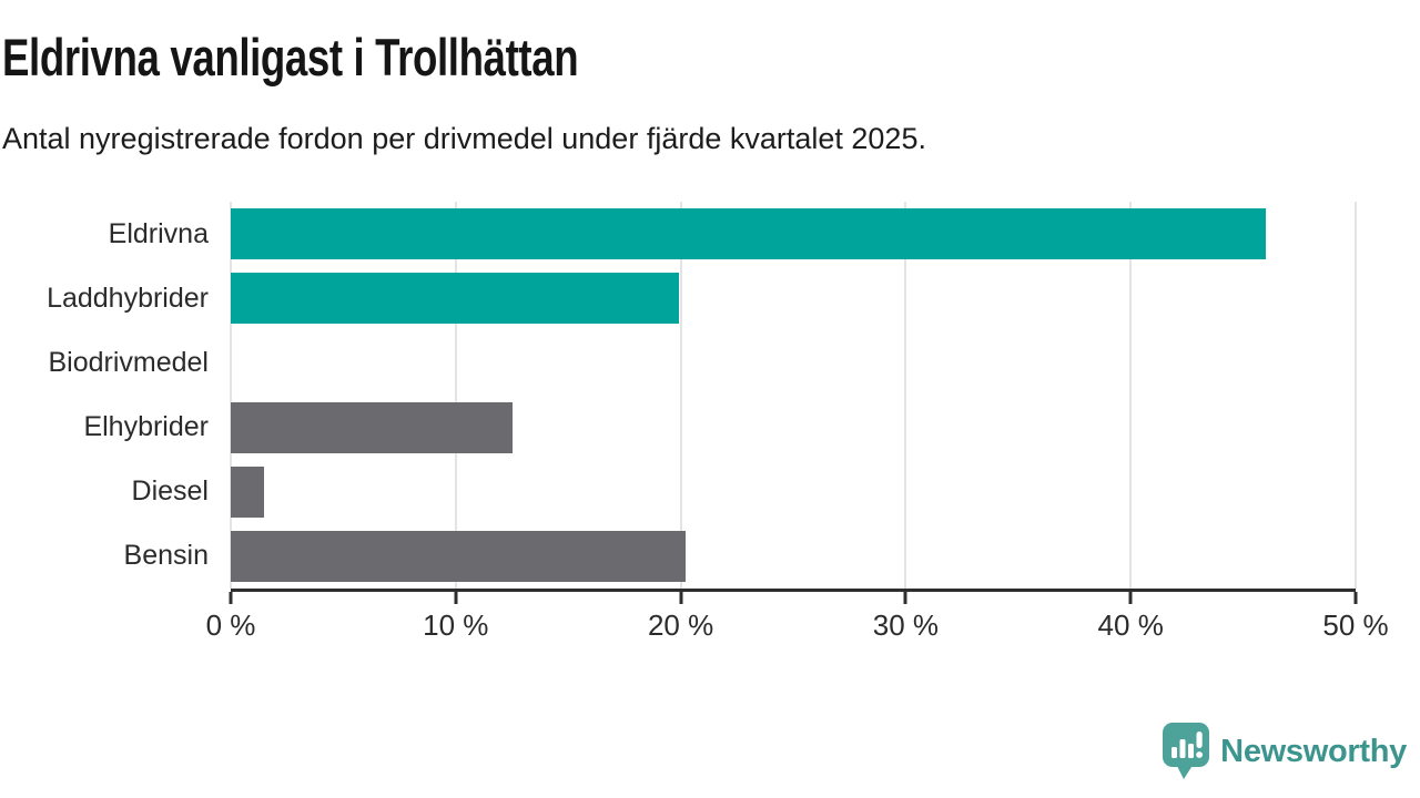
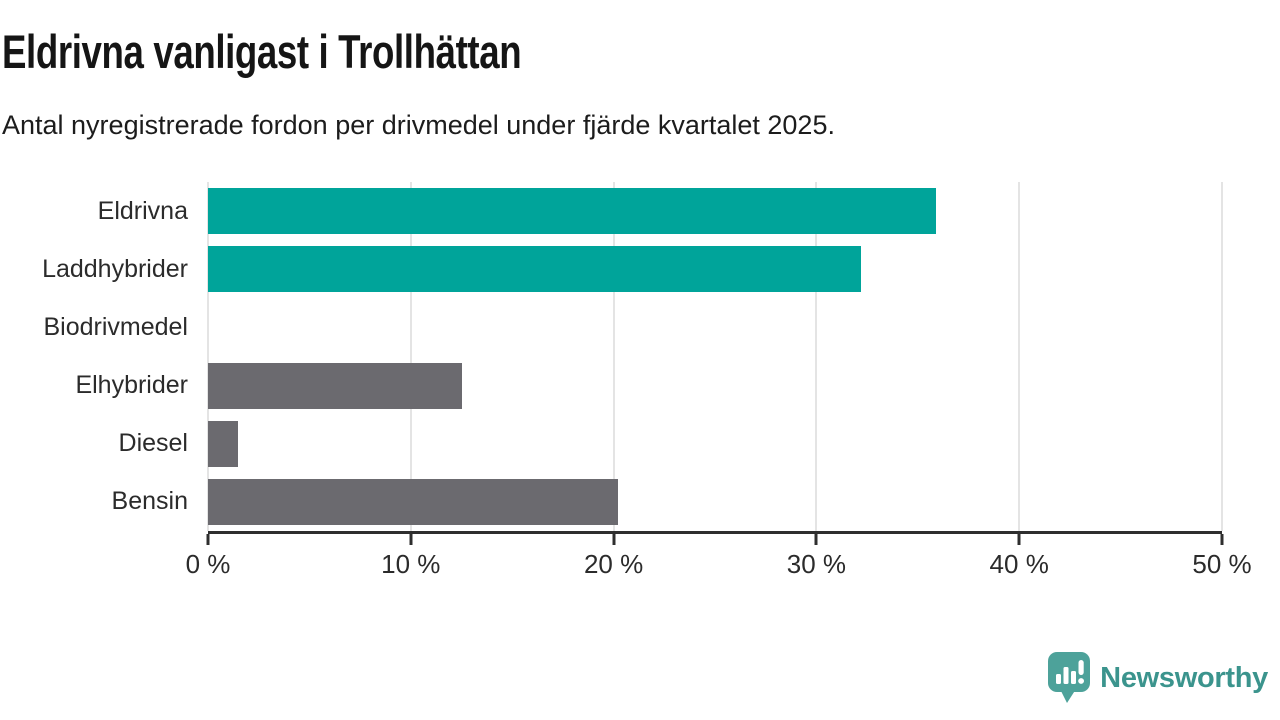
Eldrivna: 46.0% -> 35.9%
Laddhybrider: 19.9% -> 32.2%
